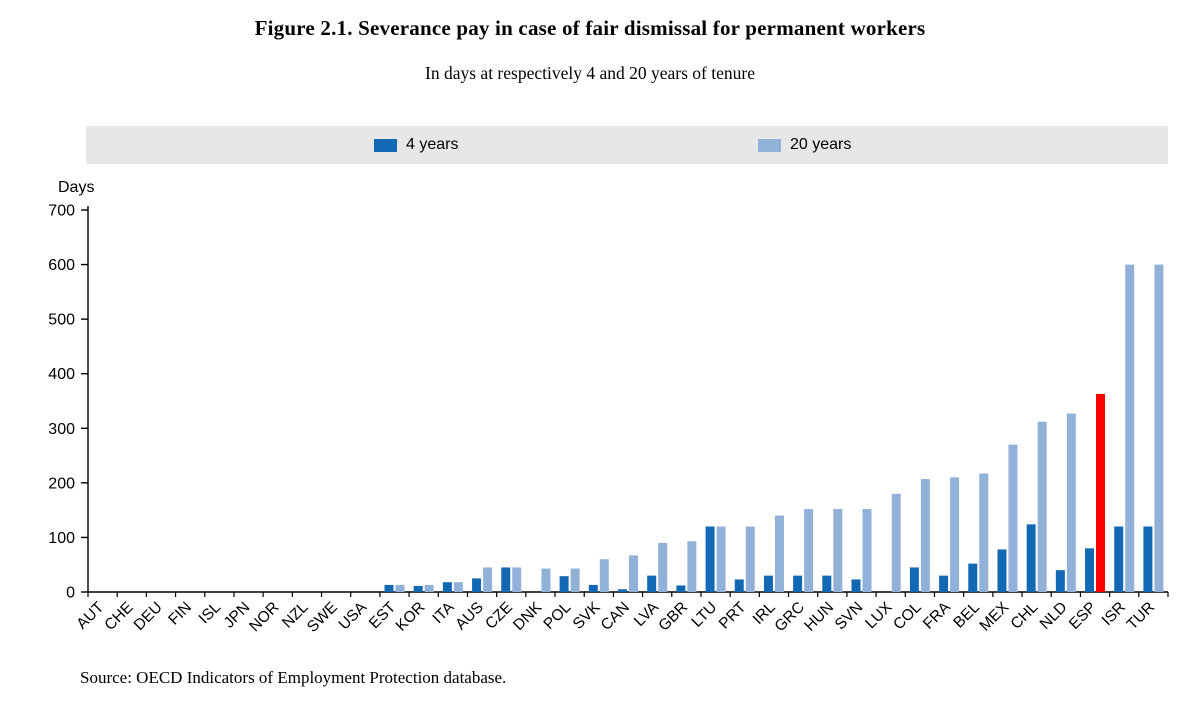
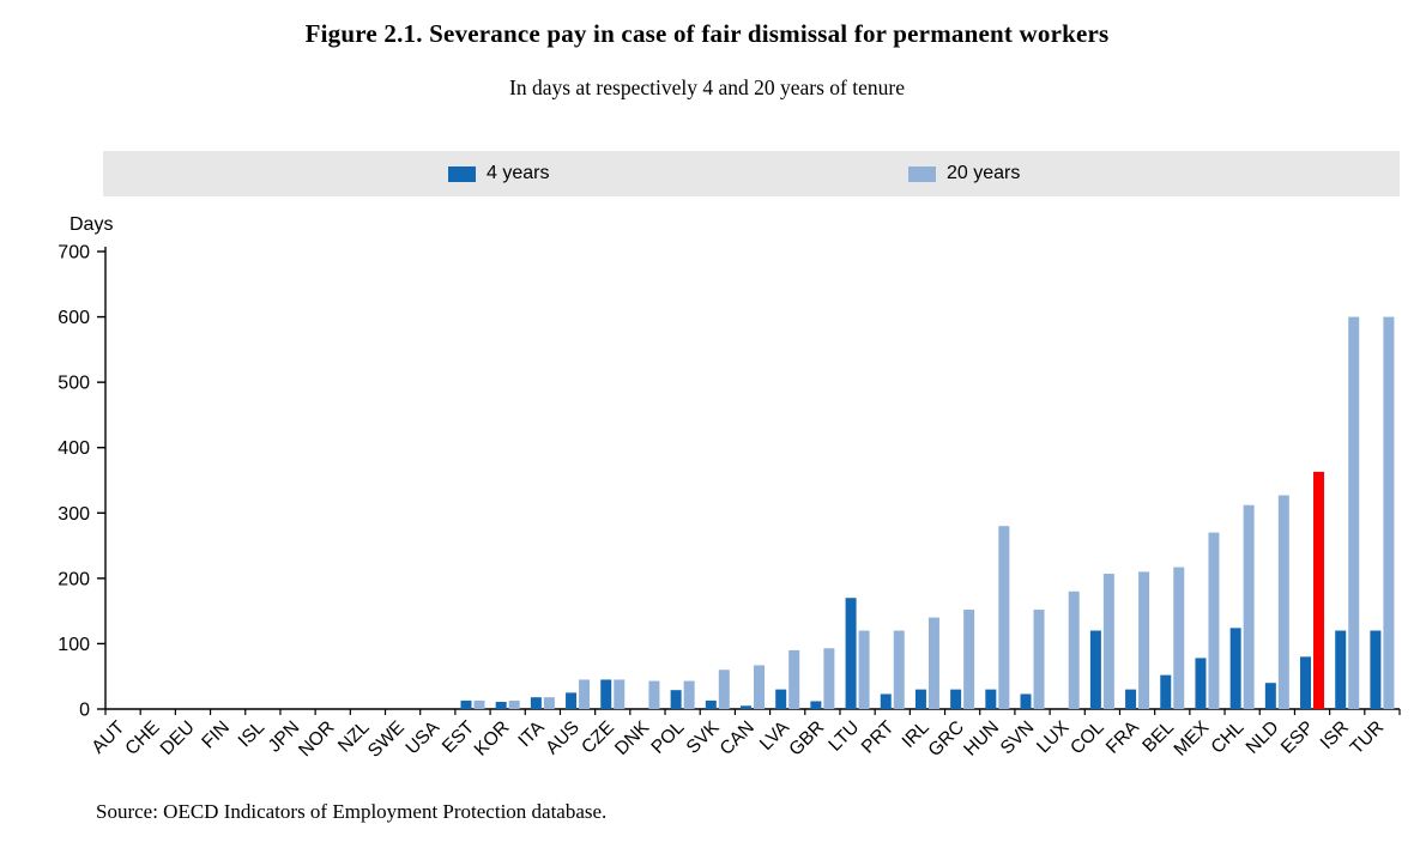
4 years/LTU: 120 -> 170
20 years/HUN: 150 -> 280
4 years/COL: 40 -> 120
